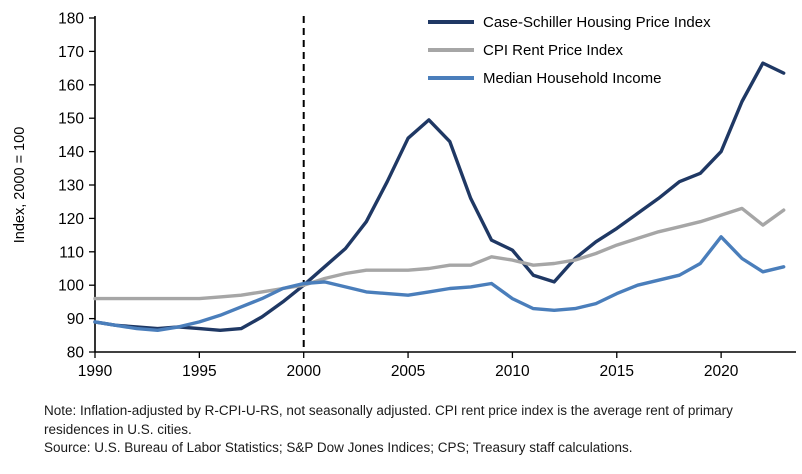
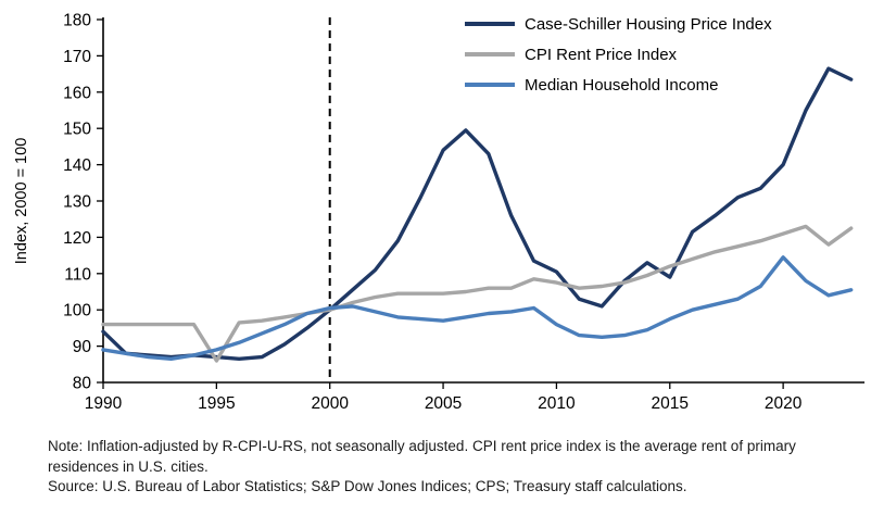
Case-Schiller Housing Price Index/1990: 89 -> 94
CPI Rent Price Index/1995: 96 -> 86
Case-Schiller Housing Price Index/2015: 117 -> 109
